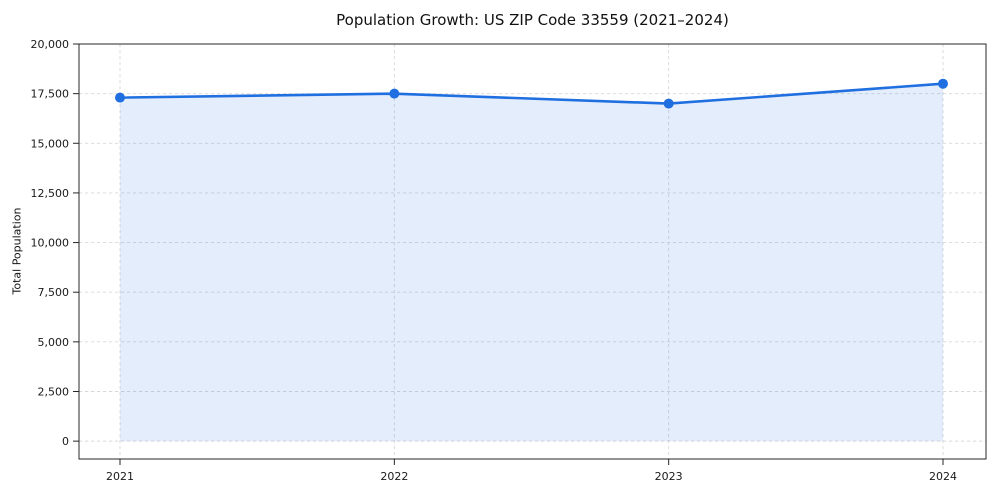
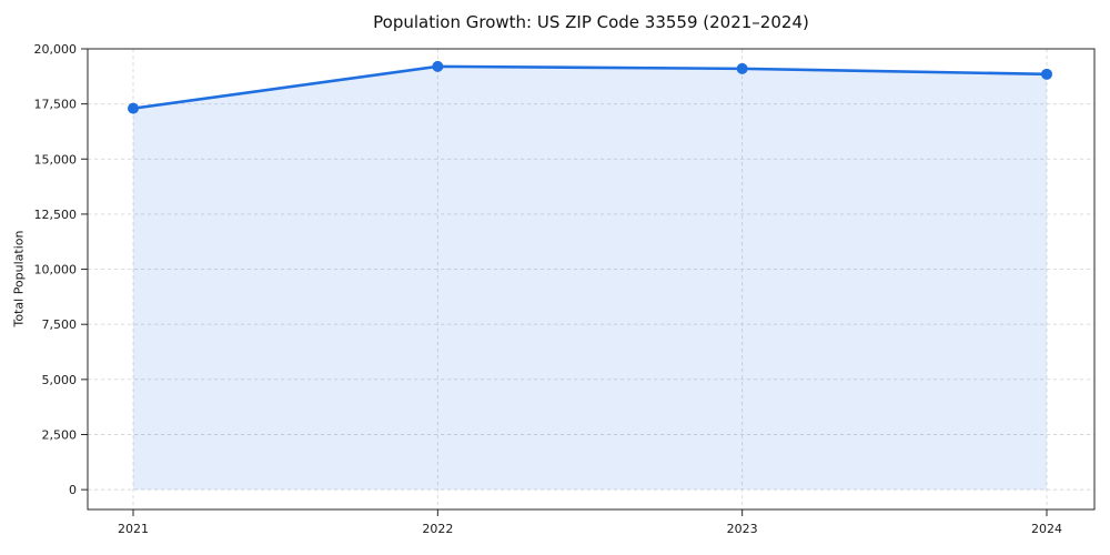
2022: 17500 -> 19200
2023: 17000 -> 19100
2024: 18000 -> 18800
